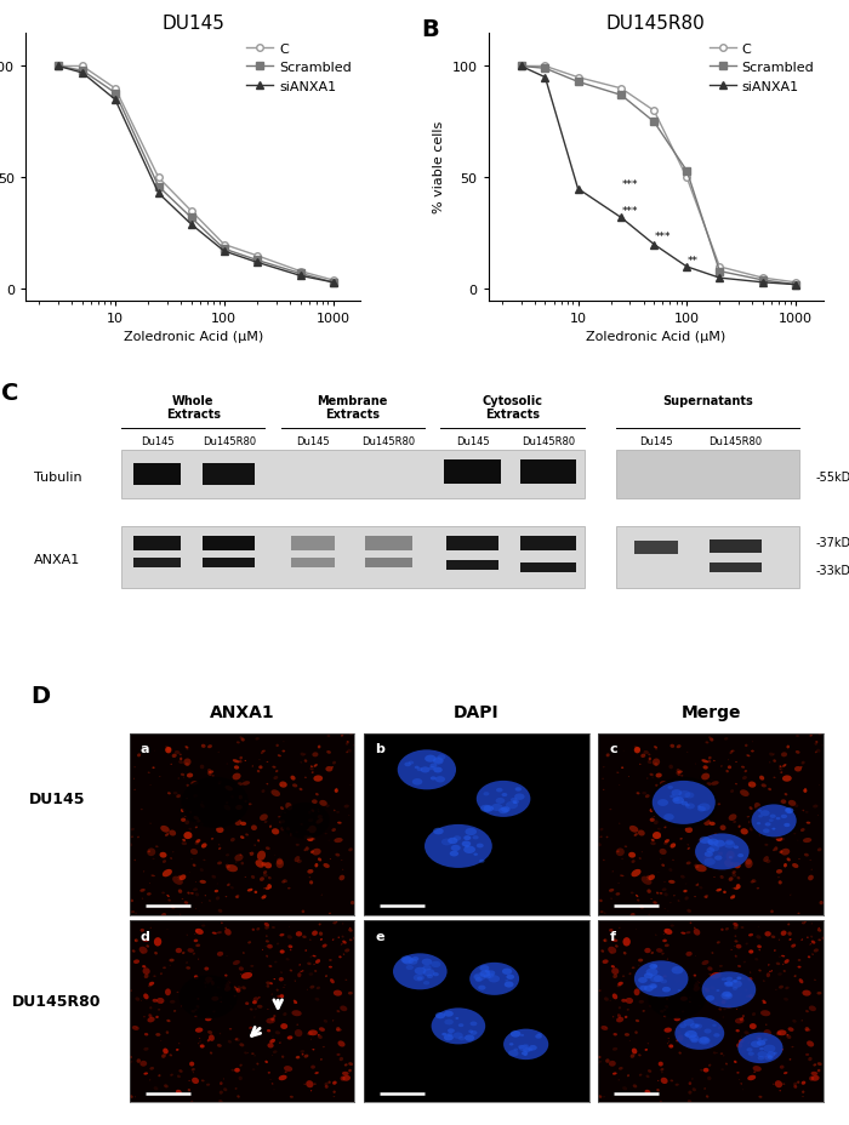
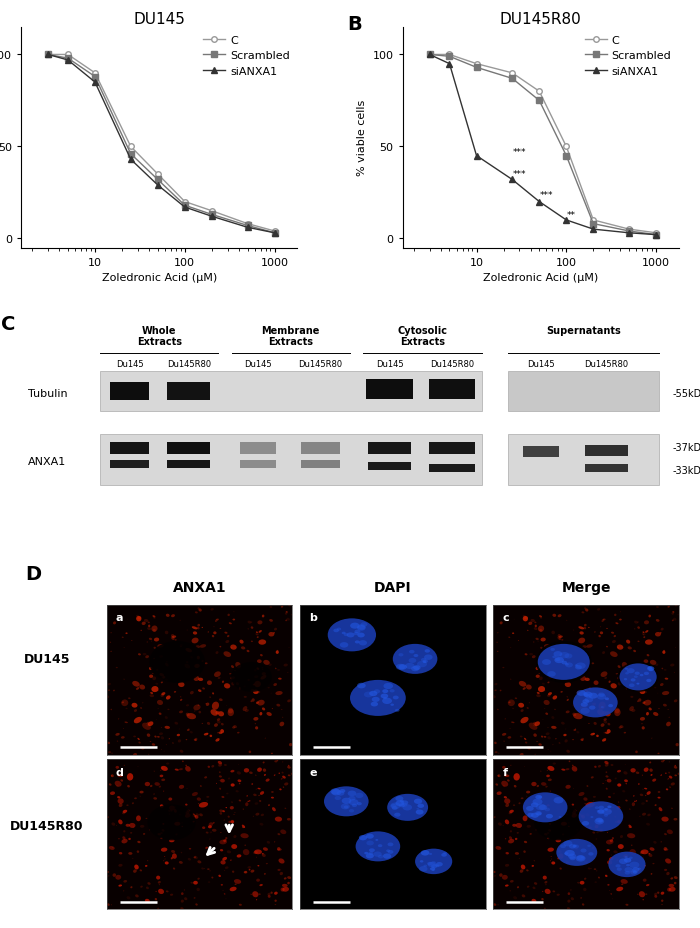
DU145R80/Scrambled/100: 53 -> 45
